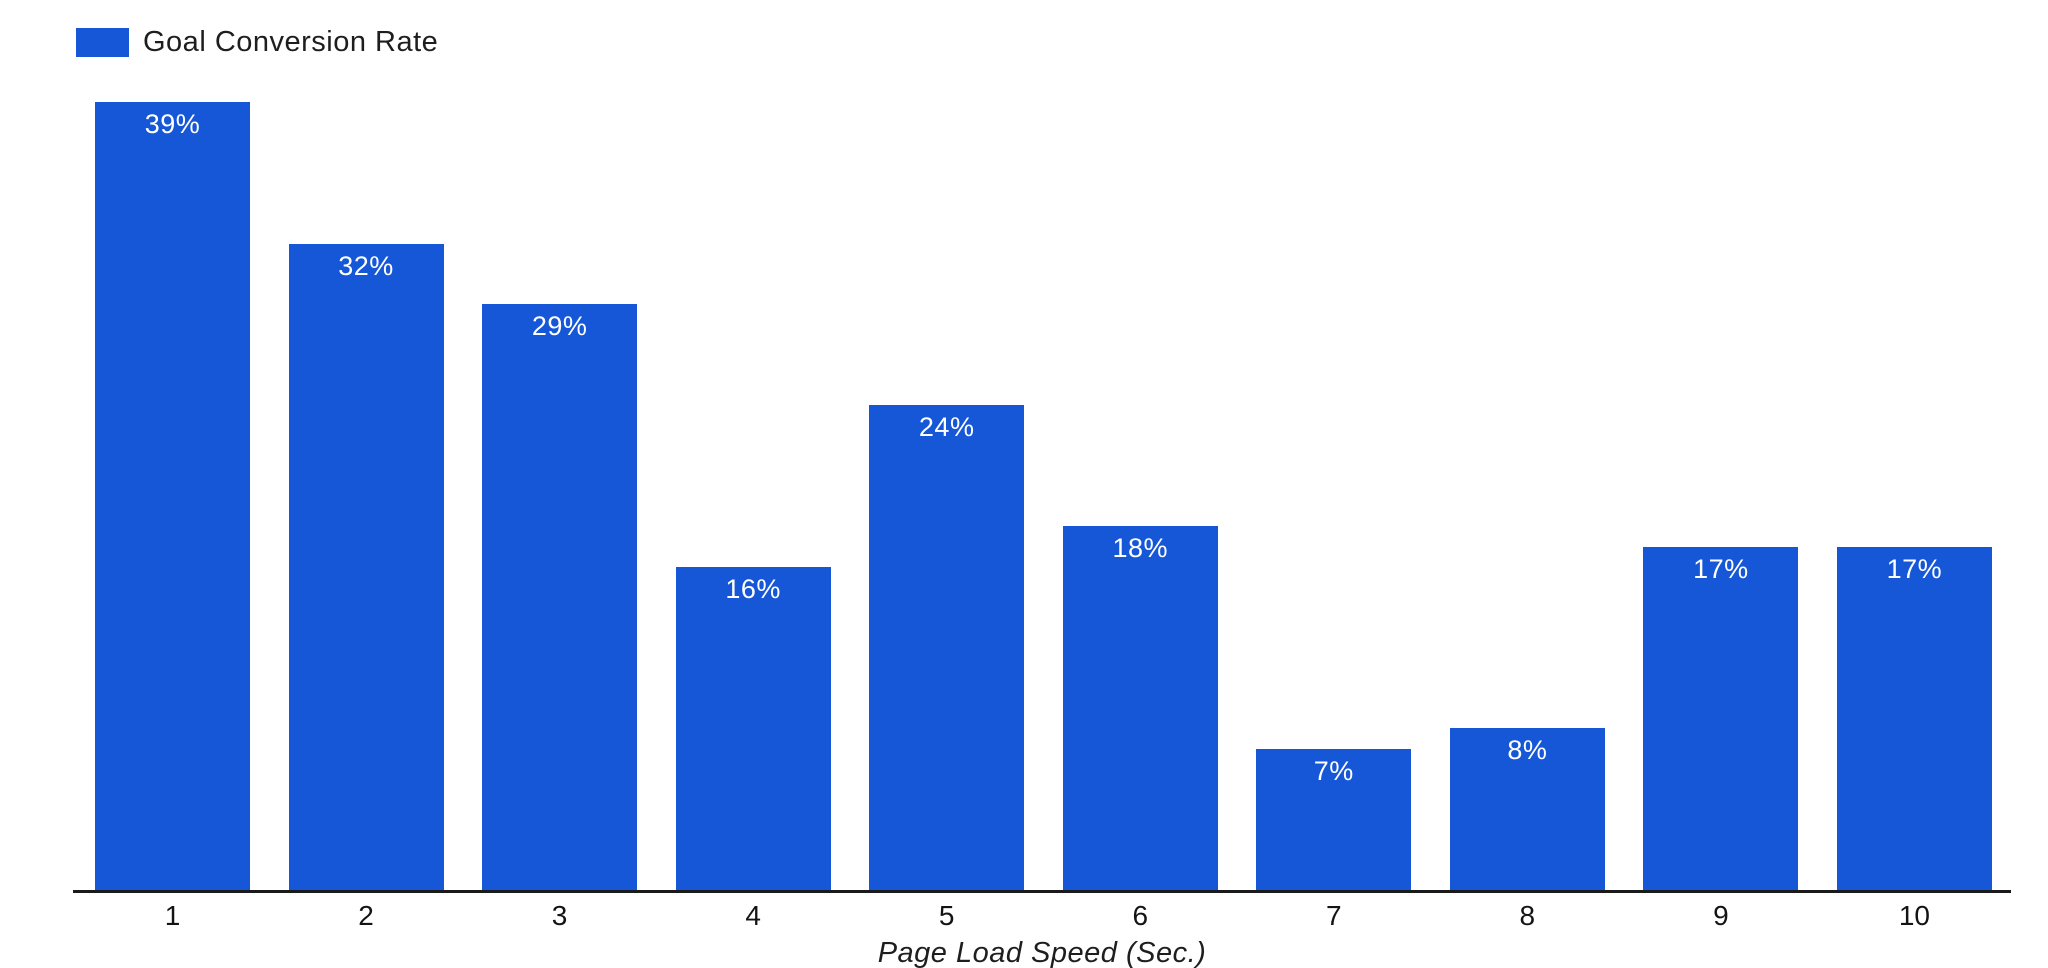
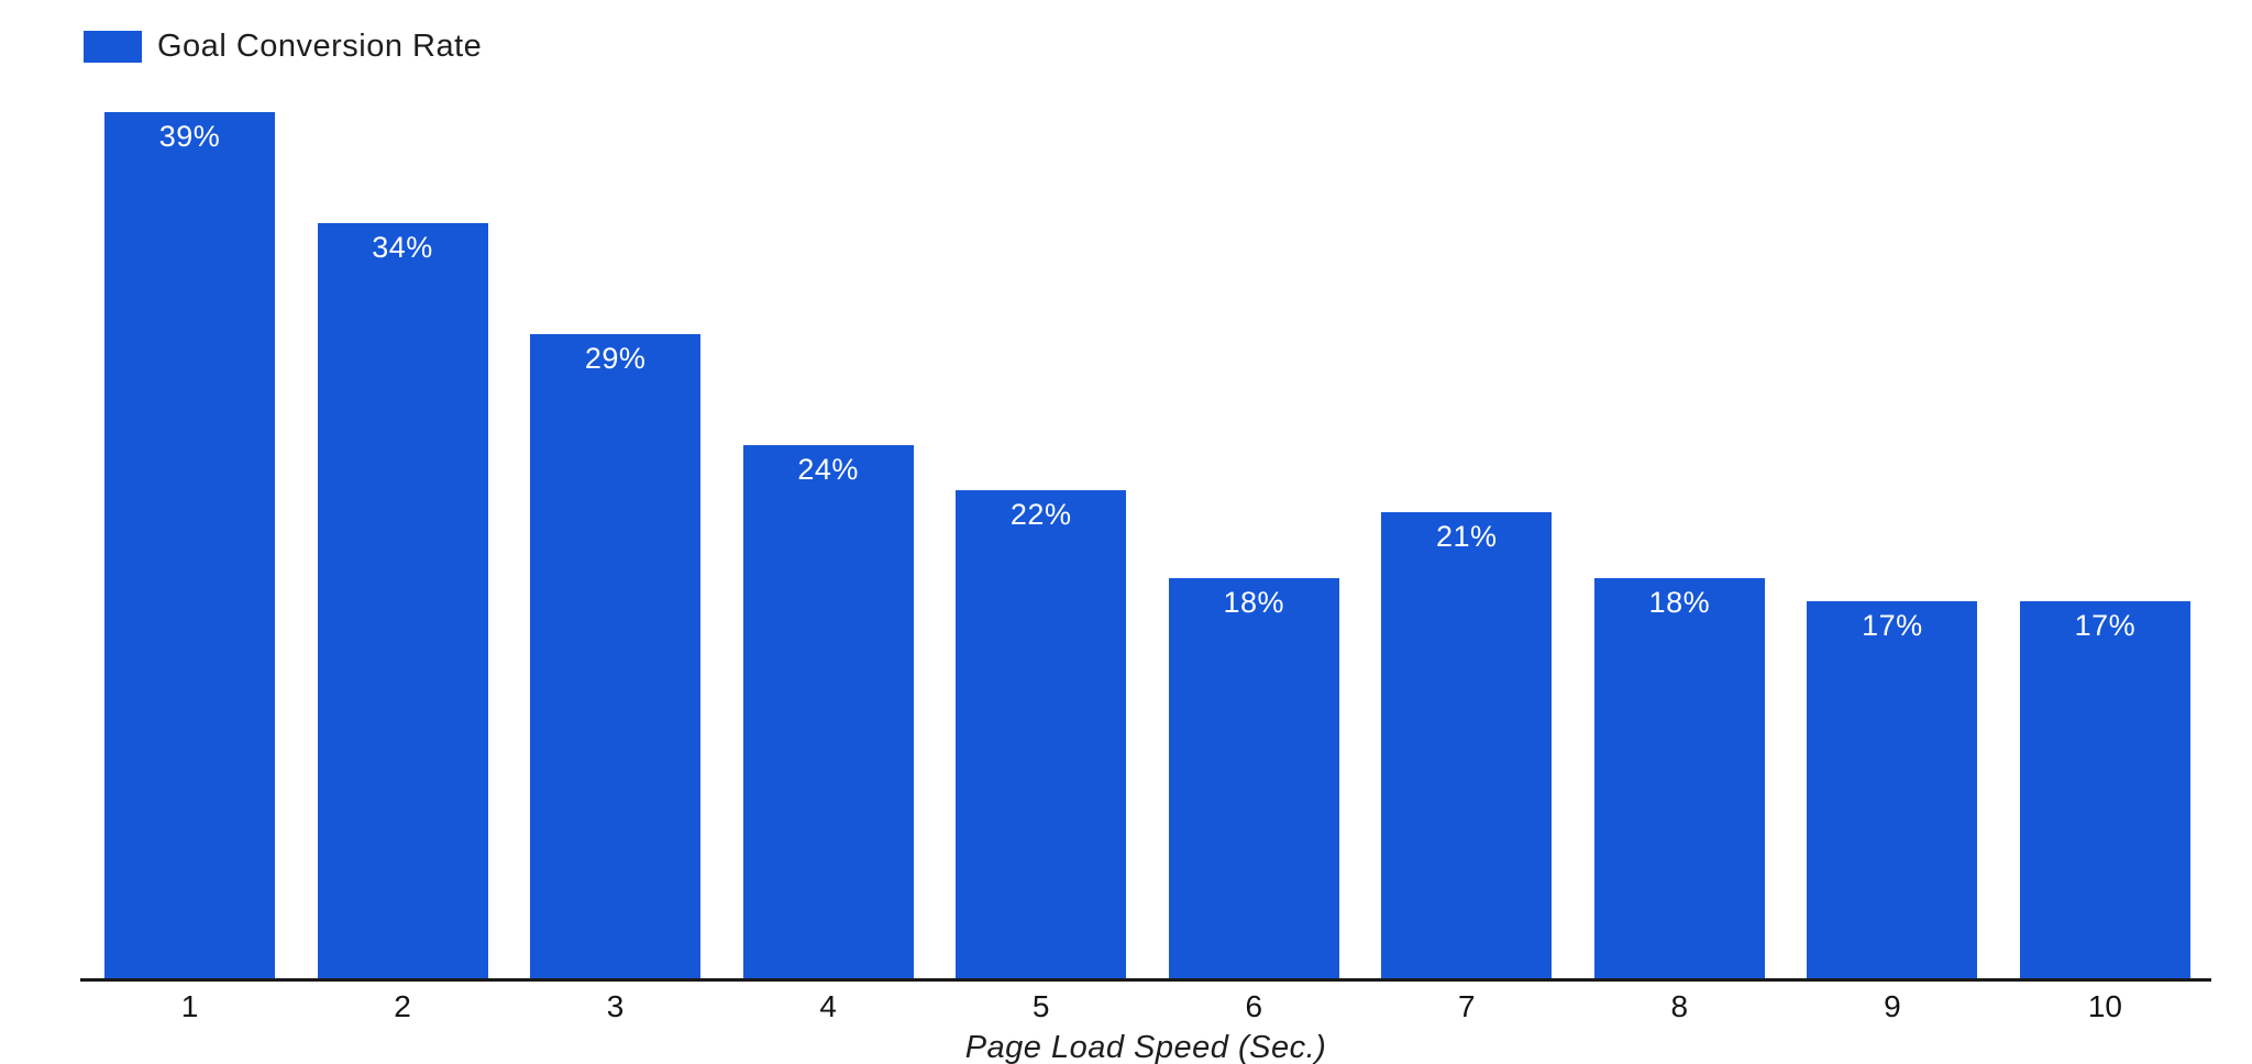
2: 32% -> 34%
4: 16% -> 24%
5: 24% -> 22%
7: 7% -> 21%
8: 8% -> 18%
